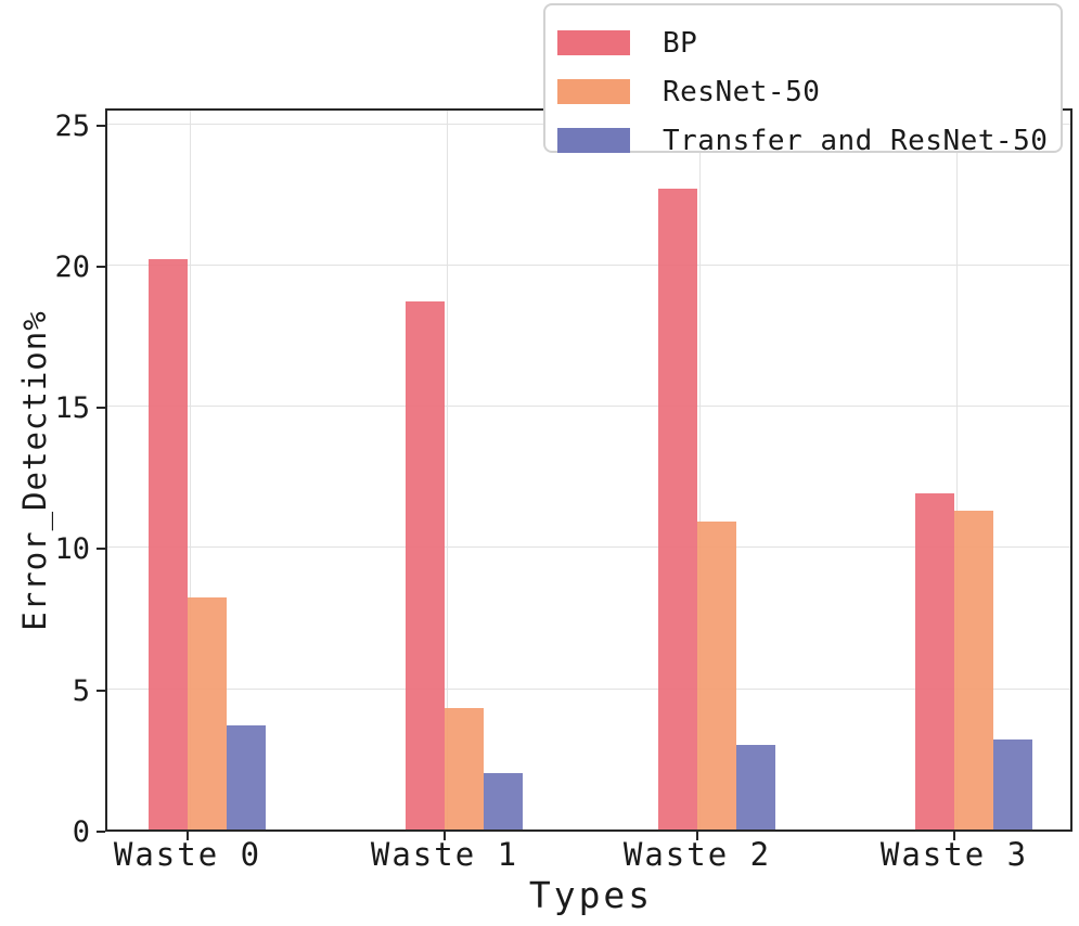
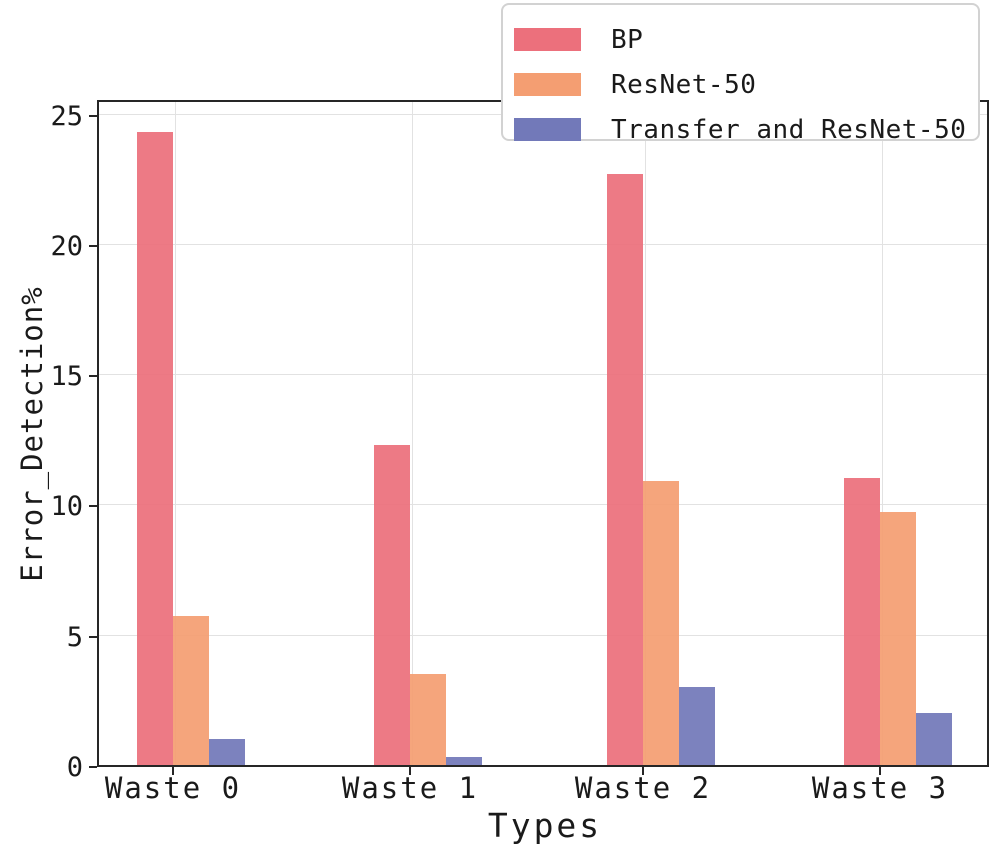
BP/Waste 0: 20.2 -> 24.3
ResNet-50/Waste 0: 8.2 -> 5.7
Transfer and ResNet-50/Waste 0: 3.7 -> 1.0
BP/Waste 1: 18.7 -> 12.3
ResNet-50/Waste 1: 4.3 -> 3.5
Transfer and ResNet-50/Waste 1: 2.0 -> 0.3
BP/Waste 3: 11.9 -> 11.0
ResNet-50/Waste 3: 11.3 -> 9.7
Transfer and ResNet-50/Waste 3: 3.2 -> 2.0
